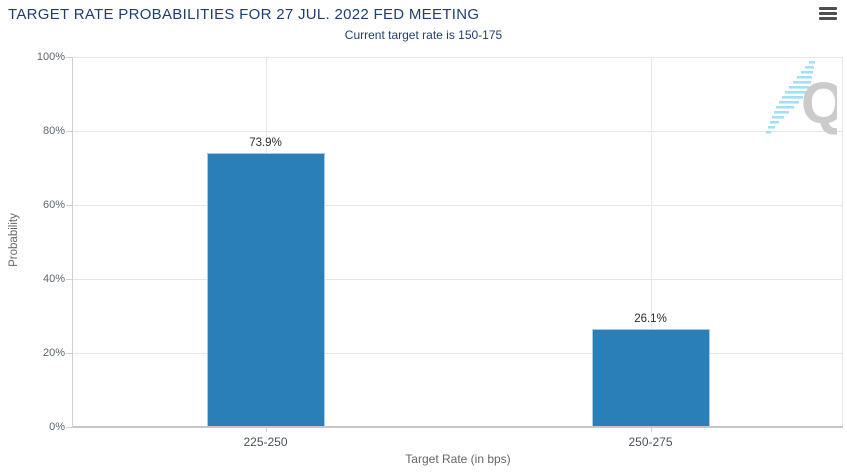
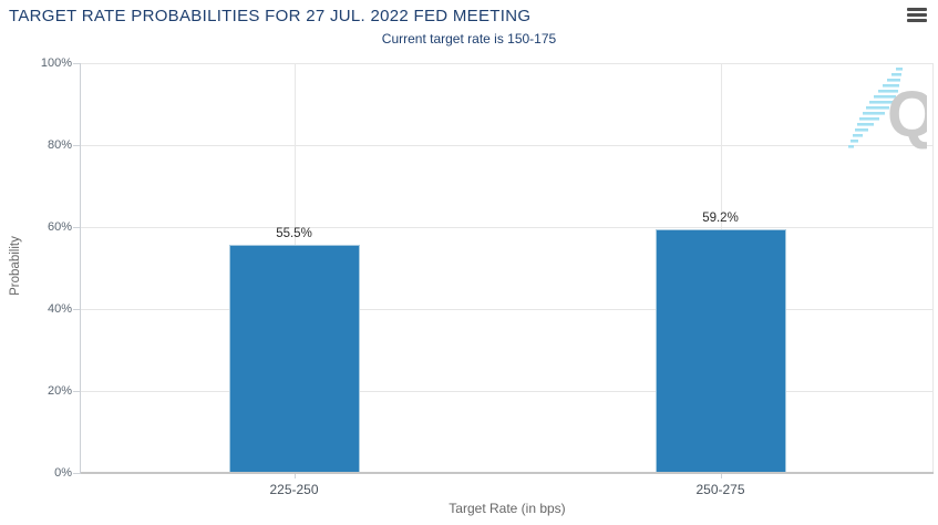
225-250: 73.9% -> 55.5%
250-275: 26.1% -> 59.2%
